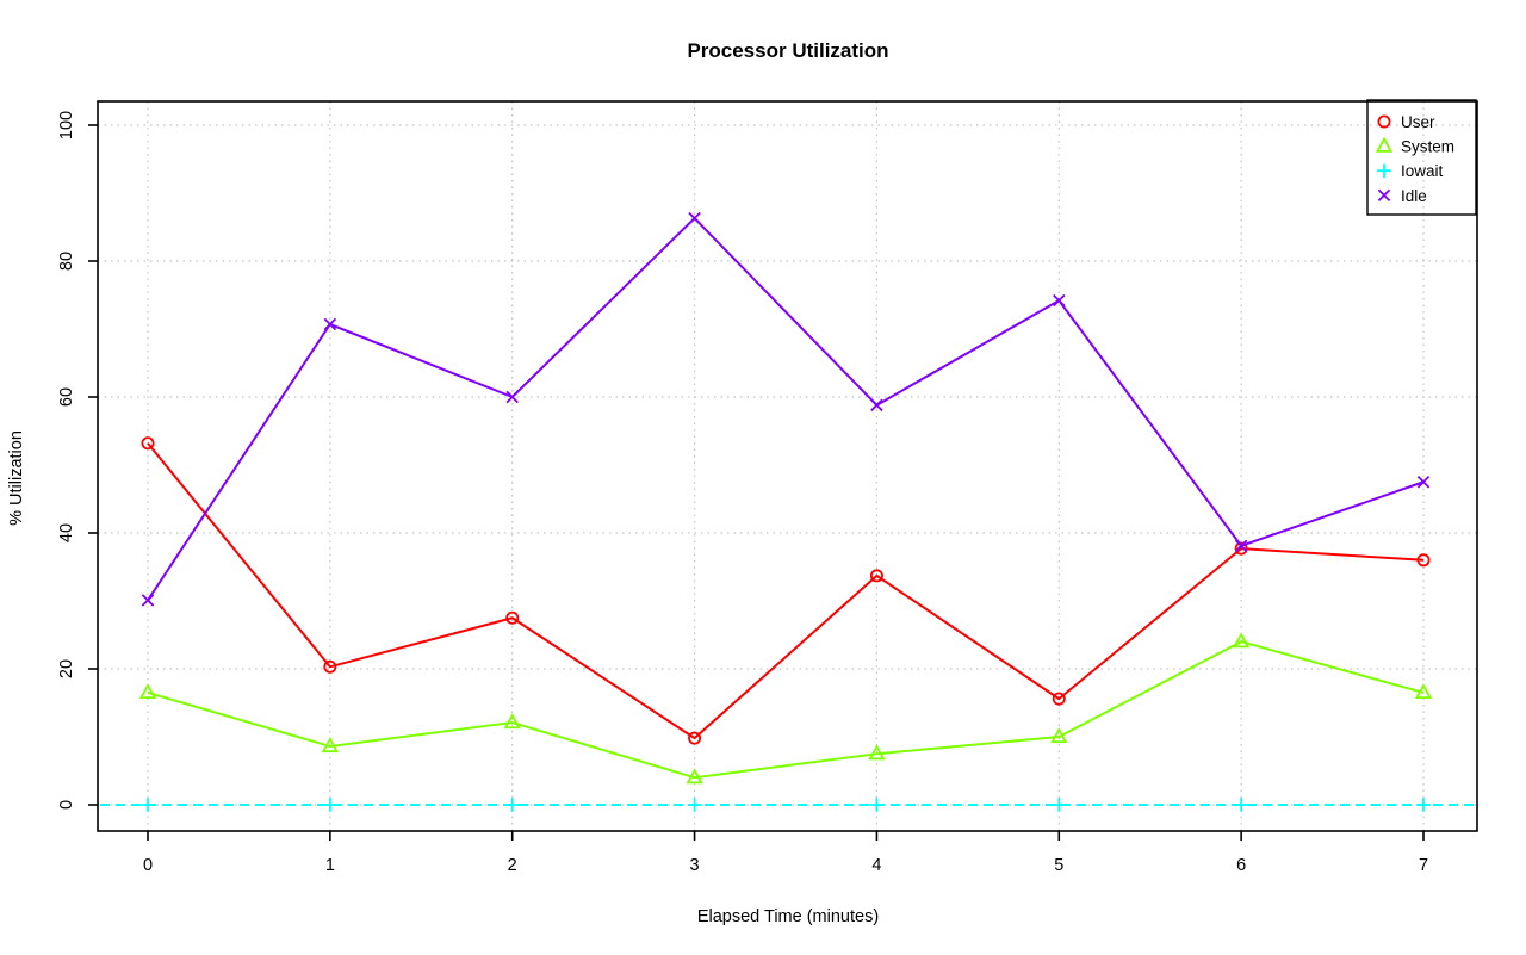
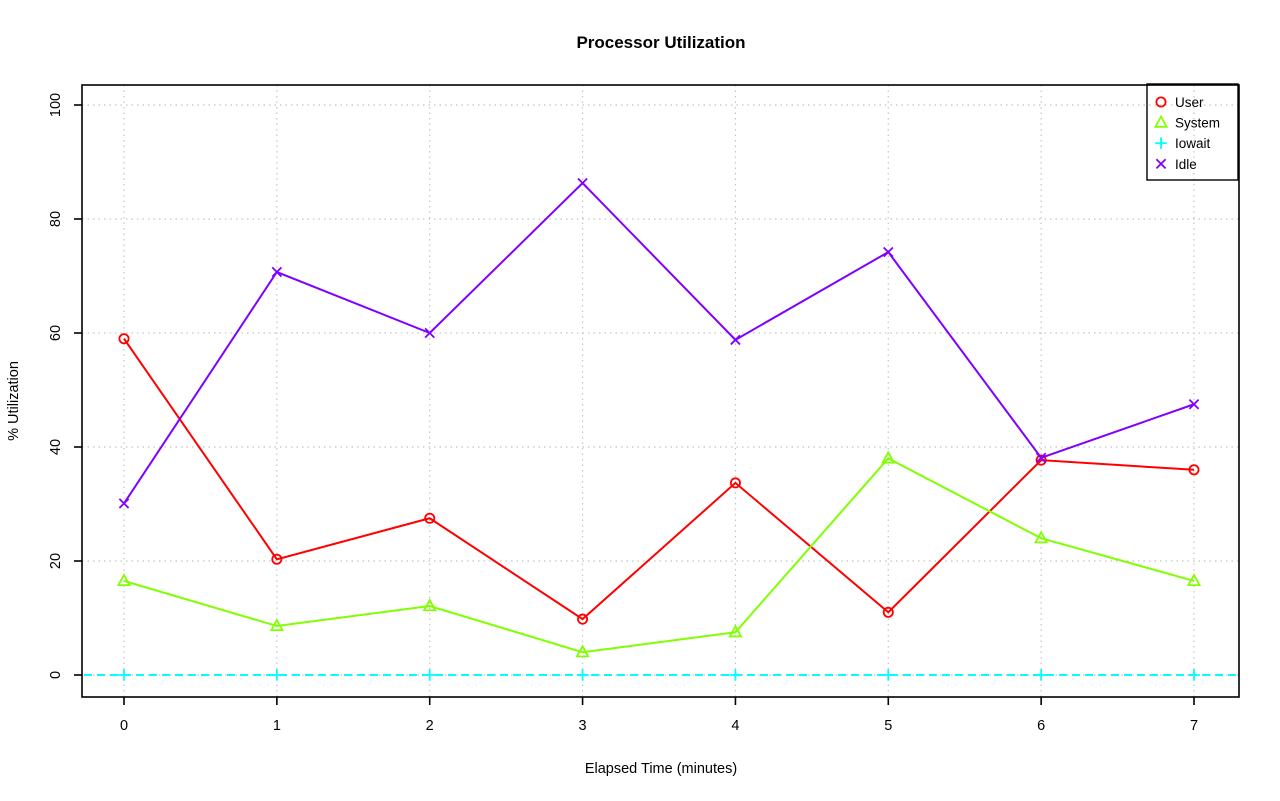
User/0: 53 -> 59
User/5: 16 -> 11
System/5: 10 -> 38
